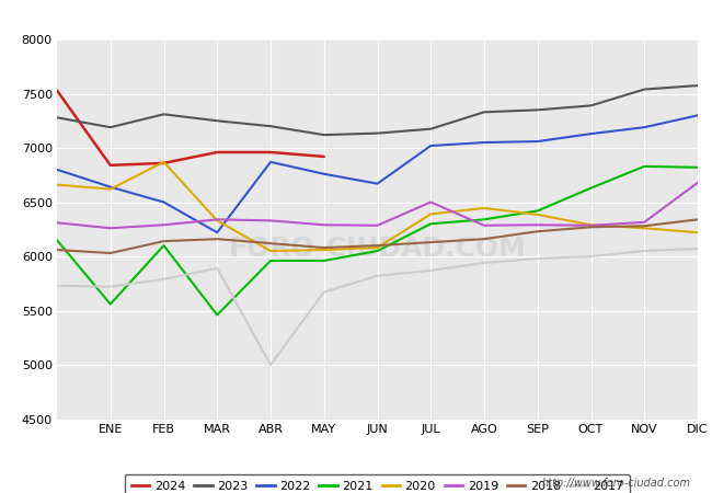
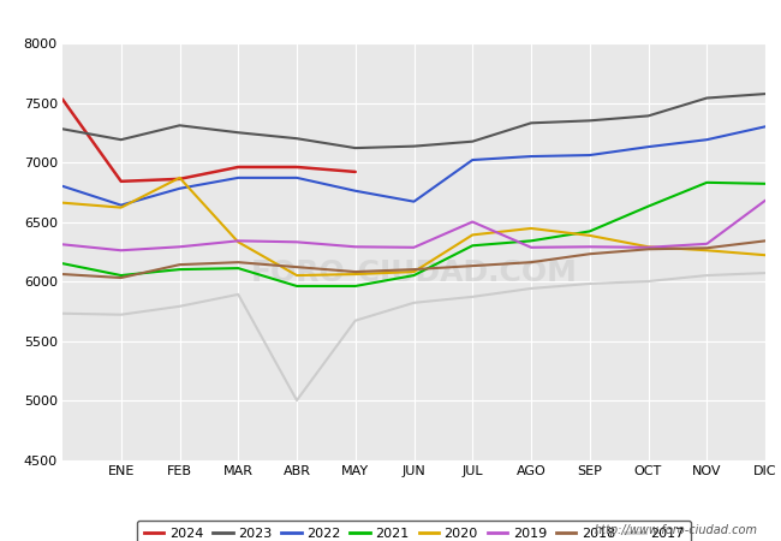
2021/ENE: 5560 -> 6050
2022/FEB: 6500 -> 6780
2022/MAR: 6220 -> 6870
2021/MAR: 5460 -> 6110
